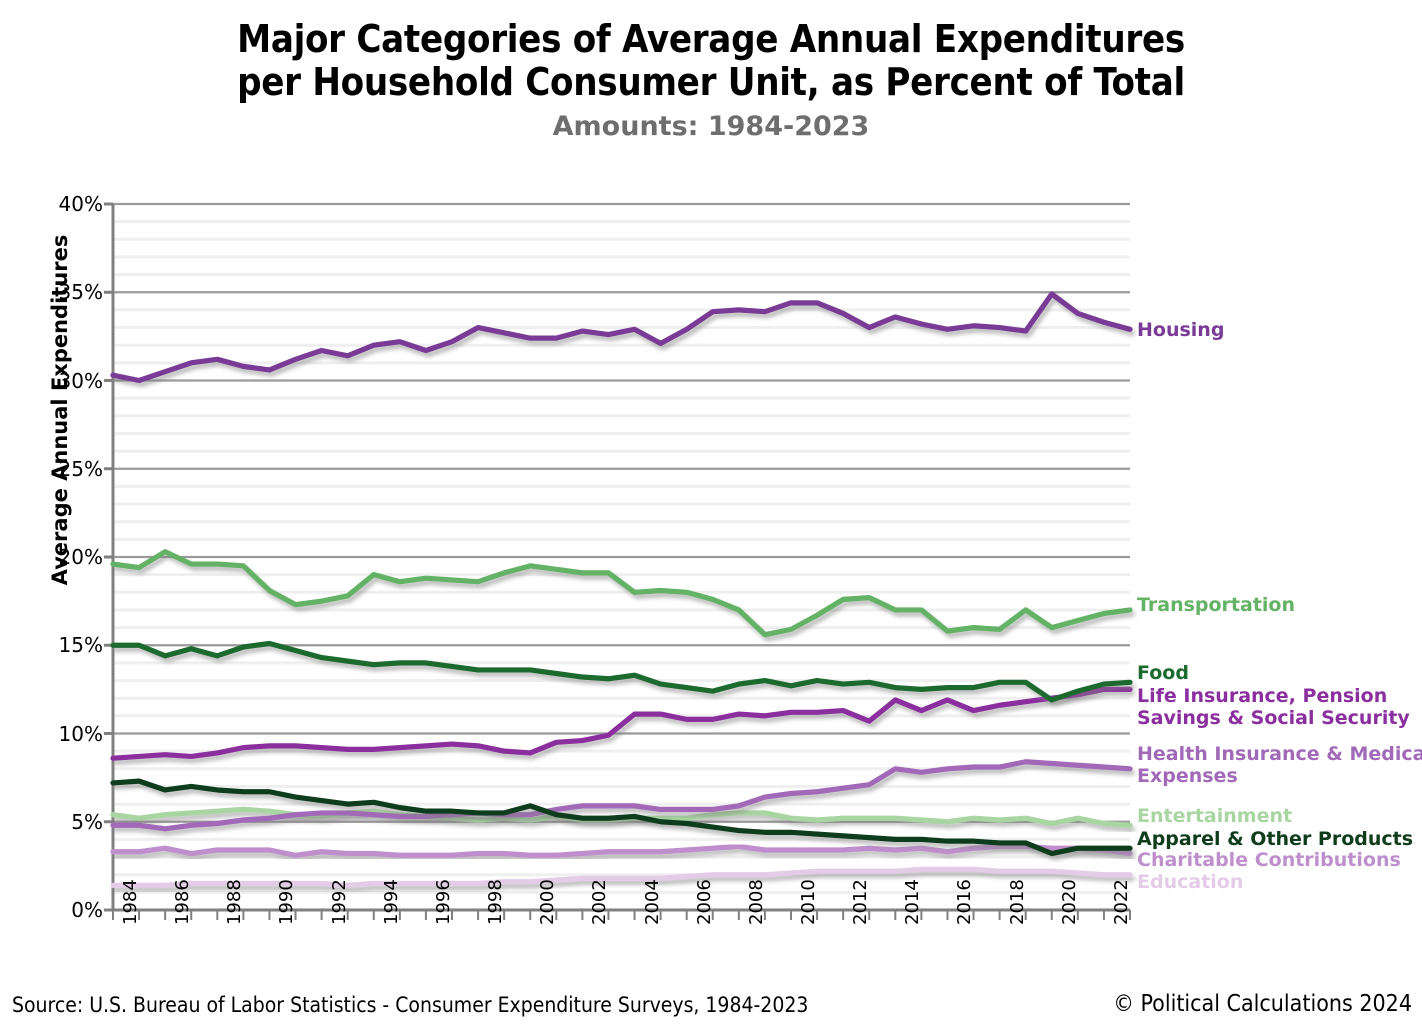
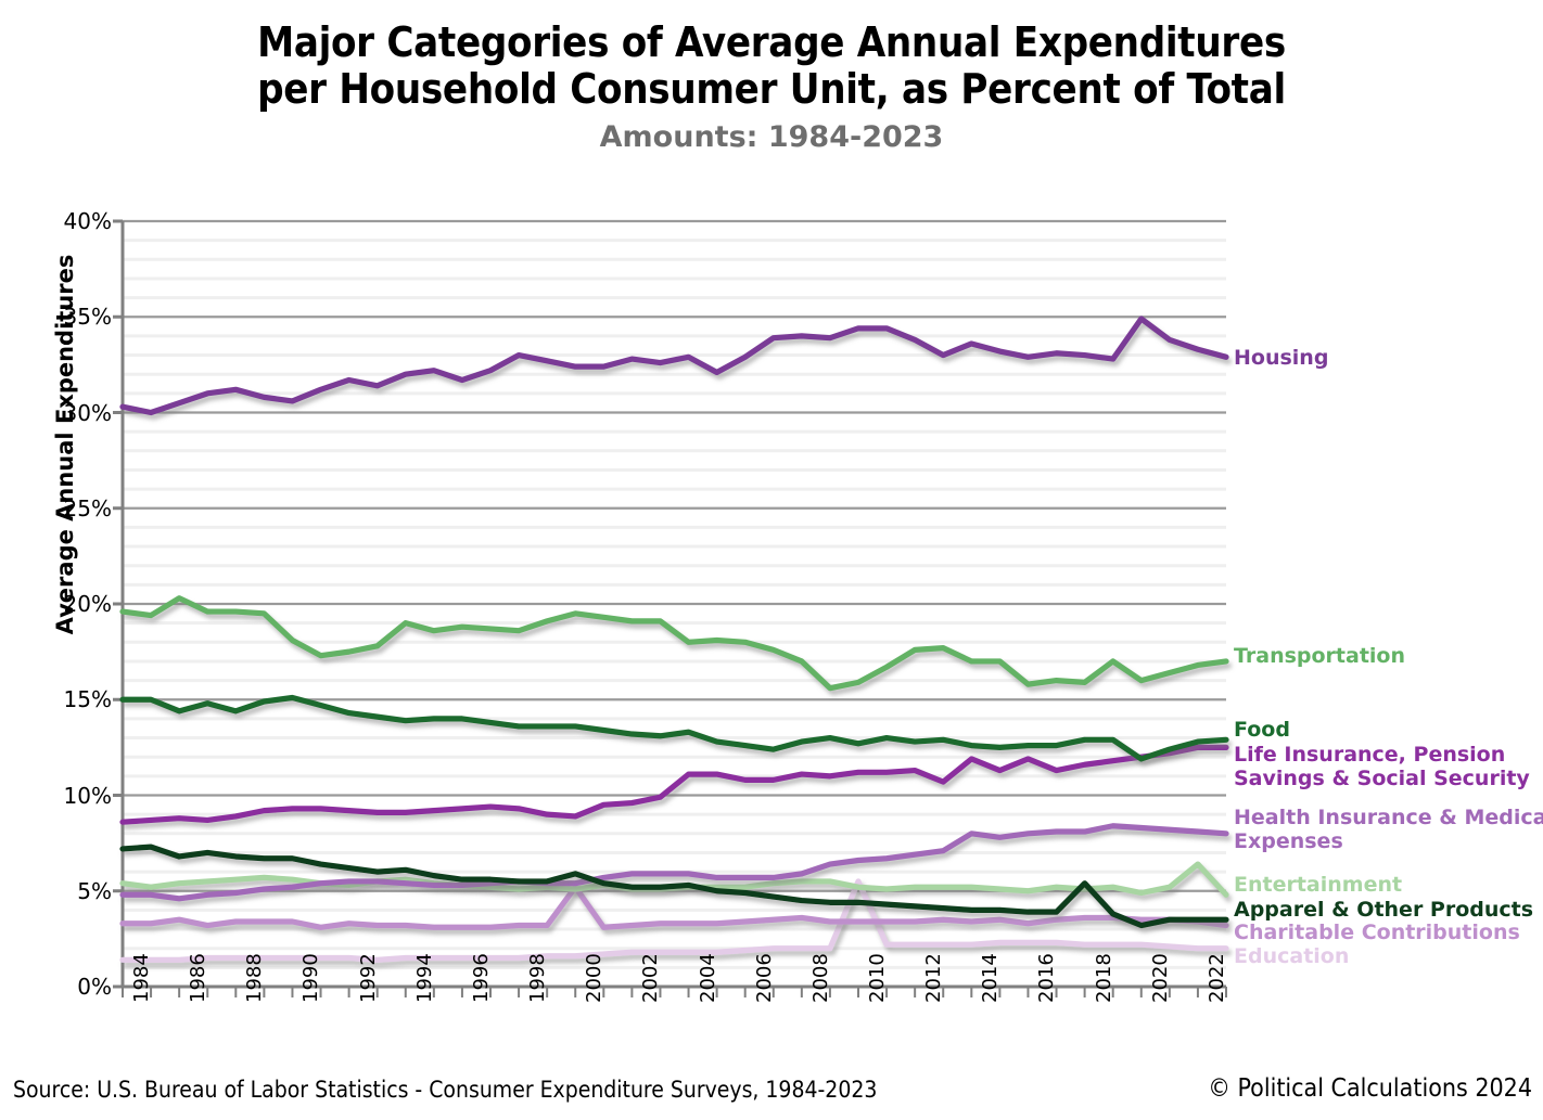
Charitable Contributions/2000: 3.1% -> 5.2%
Education/2010: 2.1% -> 5.5%
Apparel & Other Products/2018: 3.8% -> 5.4%
Entertainment/2022: 4.9% -> 6.4%
